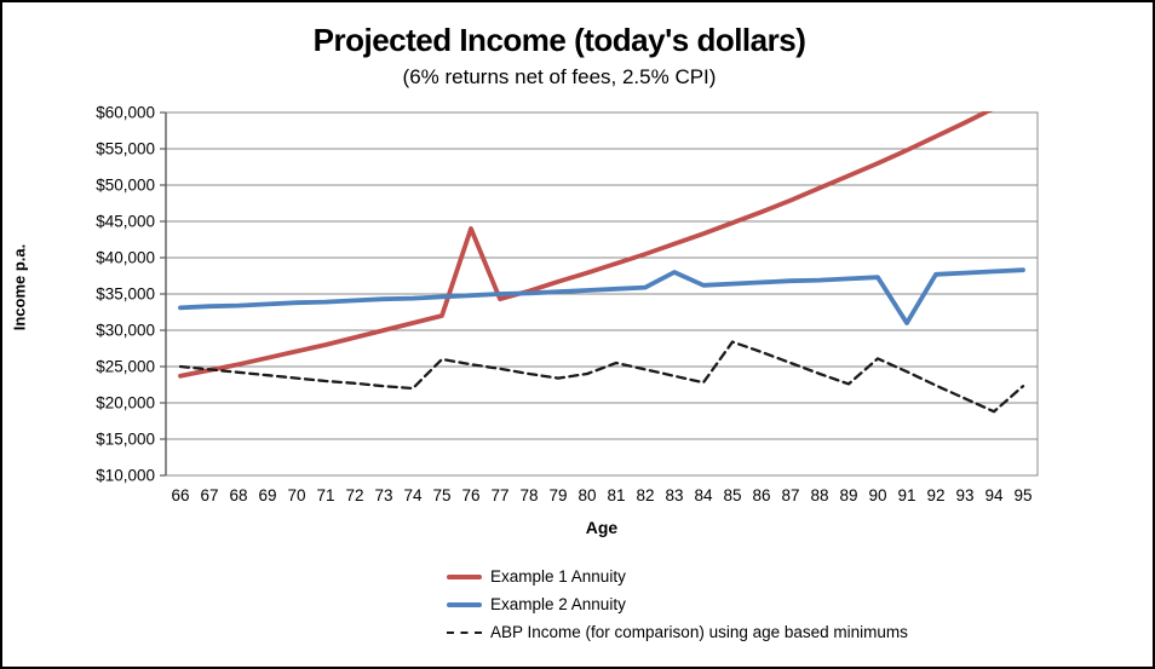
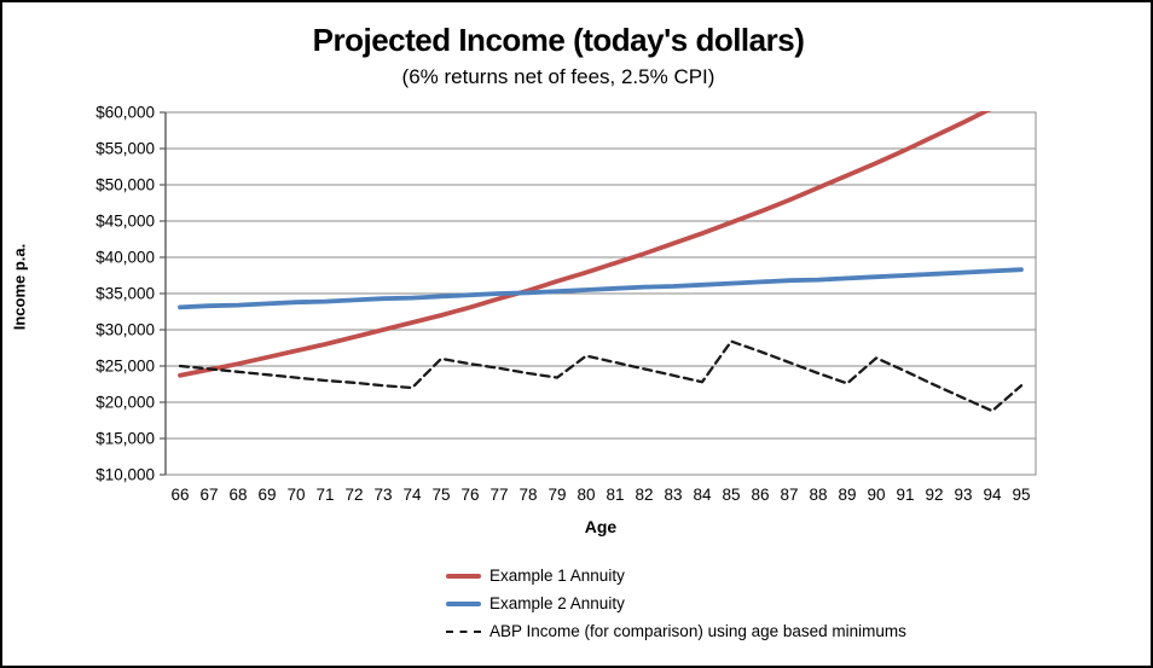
Example 1 Annuity/76: $44000 -> $33000
ABP Income (for comparison) using age based minimums/80: $24000 -> $26000
Example 2 Annuity/83: $38000 -> $36000
Example 2 Annuity/91: $31000 -> $38000
